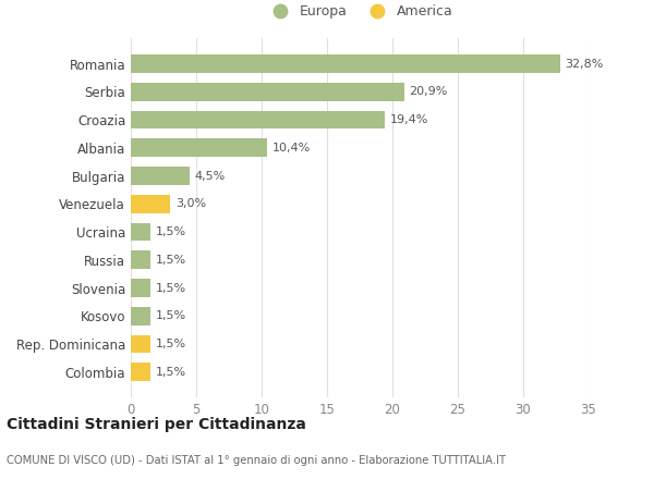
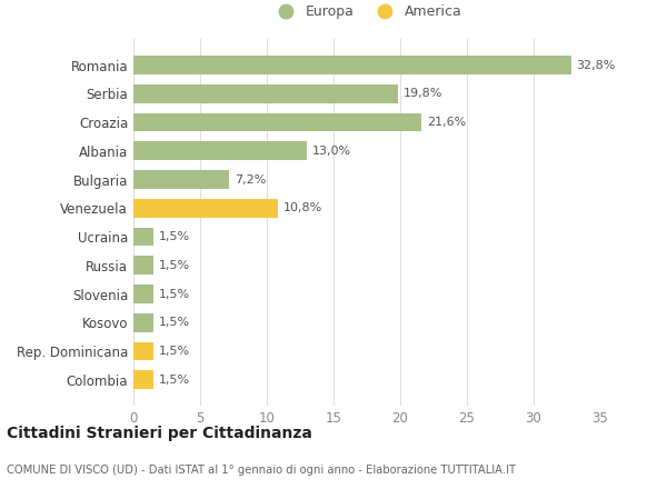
Serbia: 20,9% -> 19,8%
Croazia: 19,4% -> 21,6%
Albania: 10,4% -> 13,0%
Bulgaria: 4,5% -> 7,2%
Venezuela: 3,0% -> 10,8%
